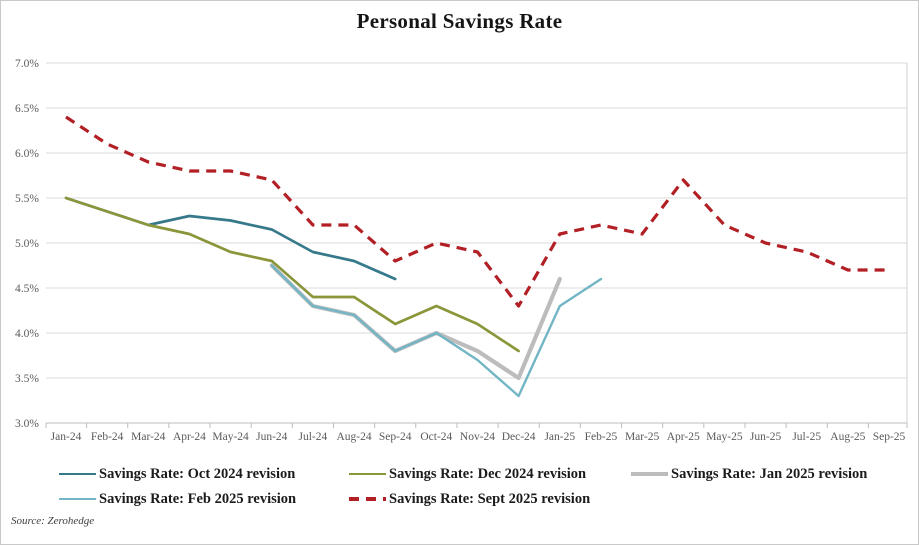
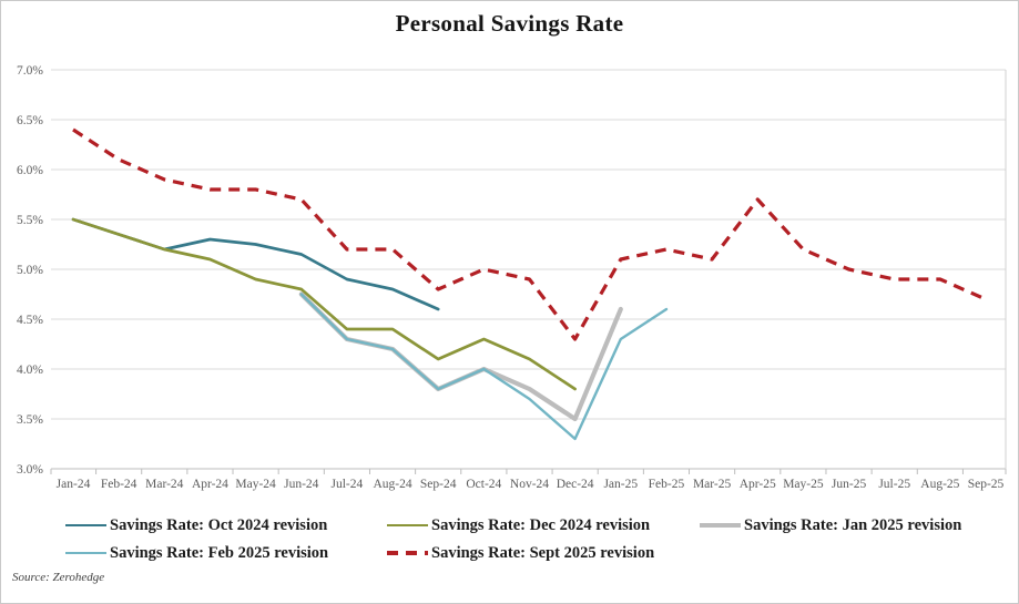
Savings Rate: Sept 2025 revision/Aug-25: 4.7% -> 4.9%
